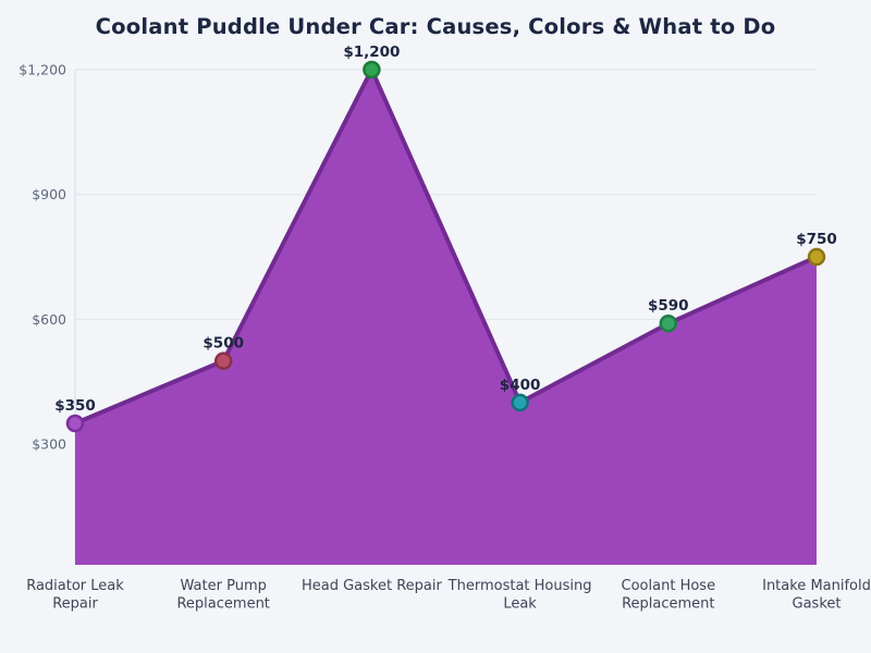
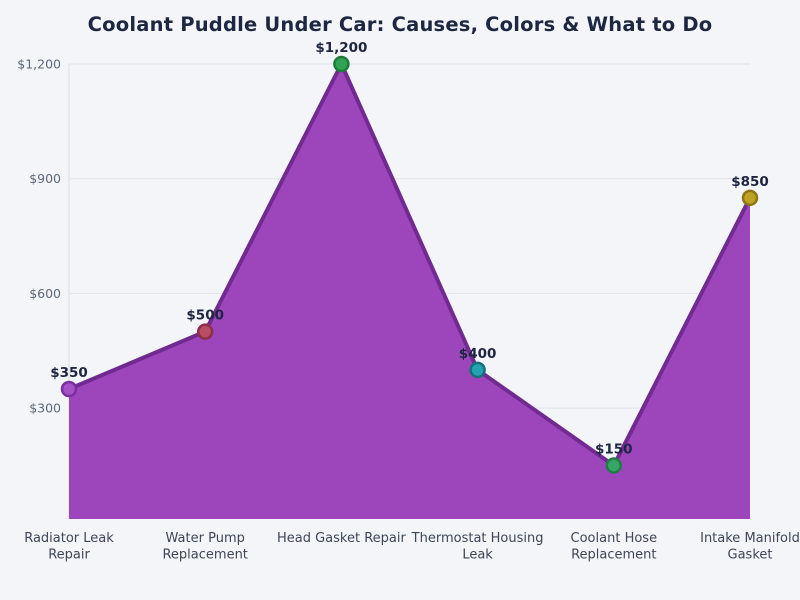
Coolant Hose Replacement: $590 -> $150
Intake Manifold Gasket: $750 -> $850
